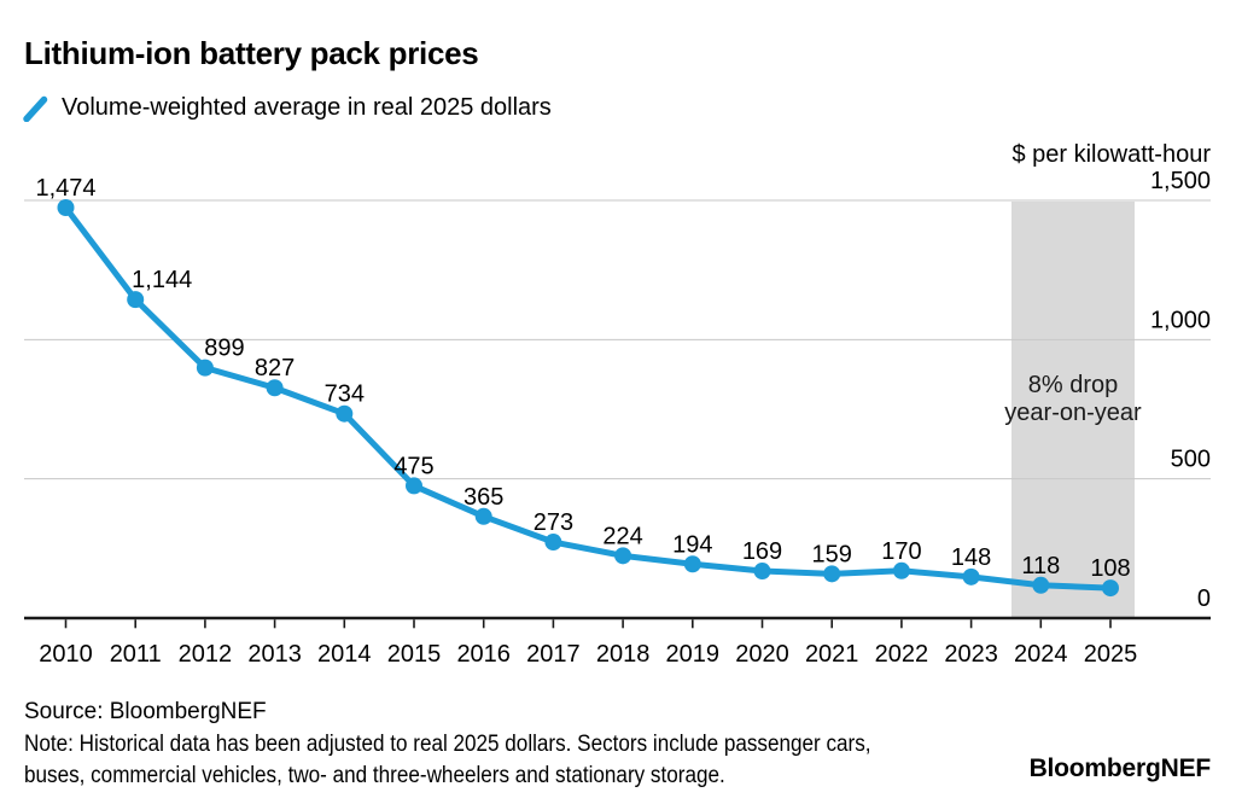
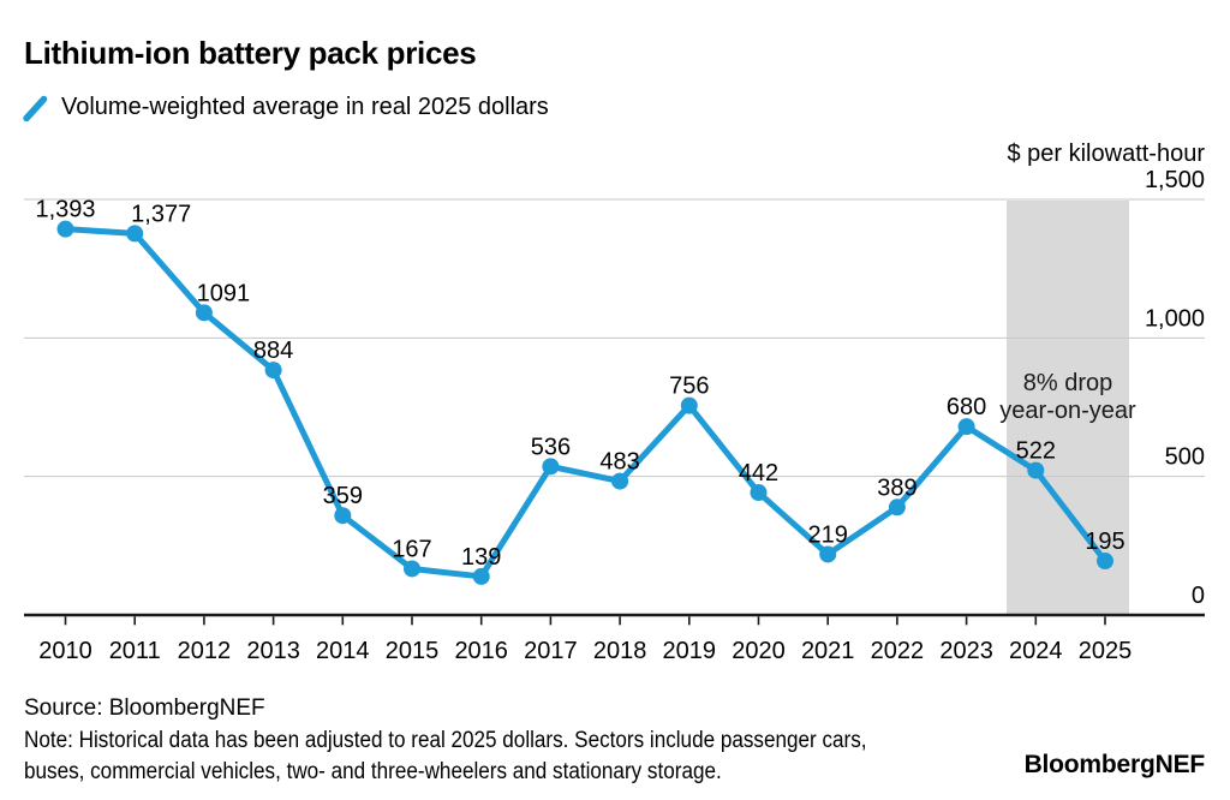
2010: 1,474 -> 1,393
2011: 1,144 -> 1,377
2012: 899 -> 1091
2013: 827 -> 884
2014: 734 -> 359
2015: 475 -> 167
2016: 365 -> 139
2017: 273 -> 536
2018: 224 -> 483
2019: 194 -> 756
2020: 169 -> 442
2021: 159 -> 219
2022: 170 -> 389
2023: 148 -> 680
2024: 118 -> 522
2025: 108 -> 195
